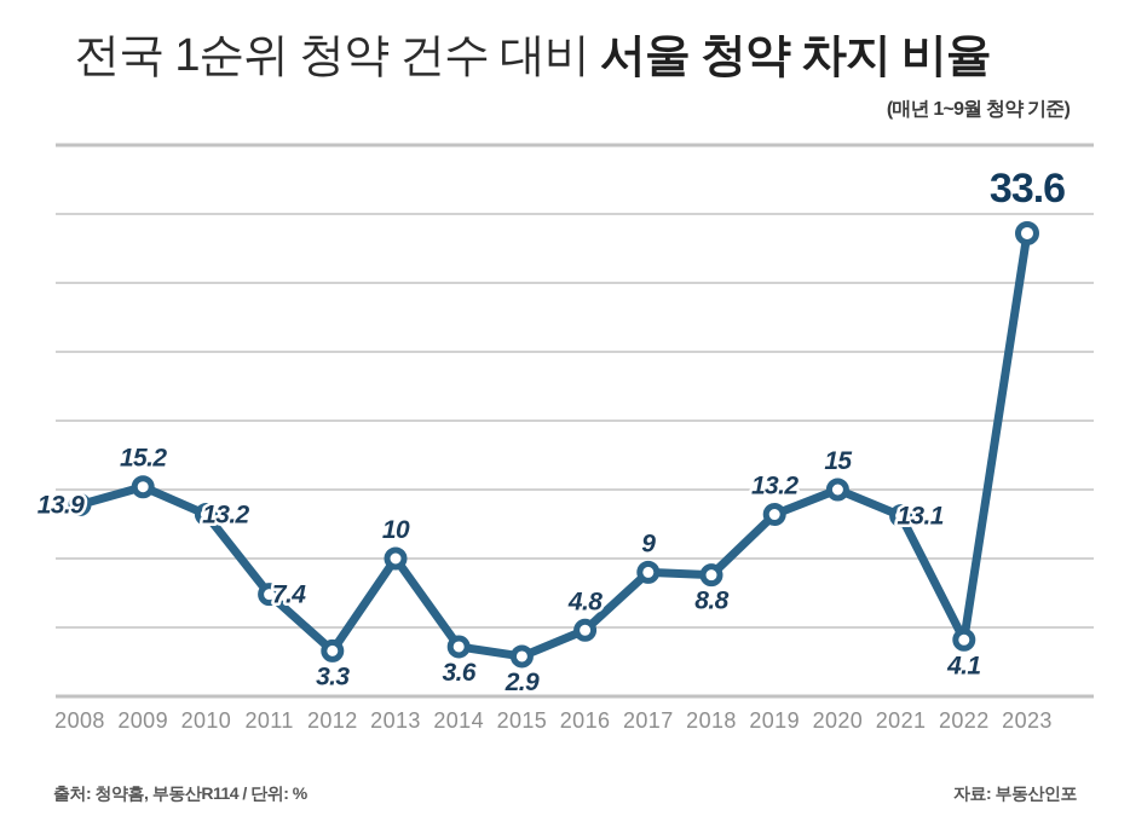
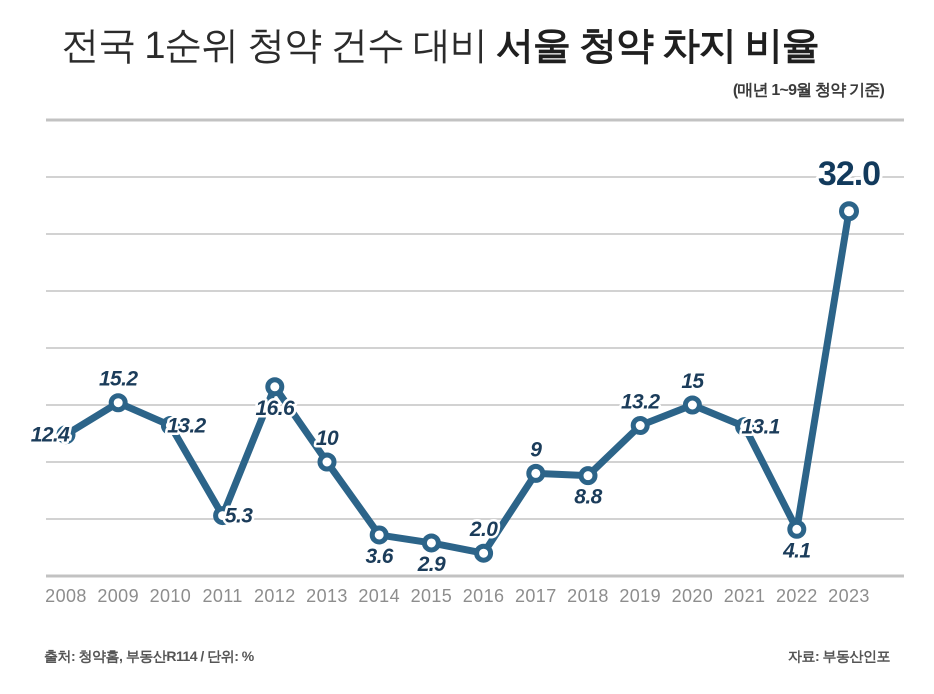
2008: 13.9 -> 12.4
2011: 7.4 -> 5.3
2012: 3.3 -> 16.6
2016: 4.8 -> 2.0
2023: 33.6 -> 32.0
